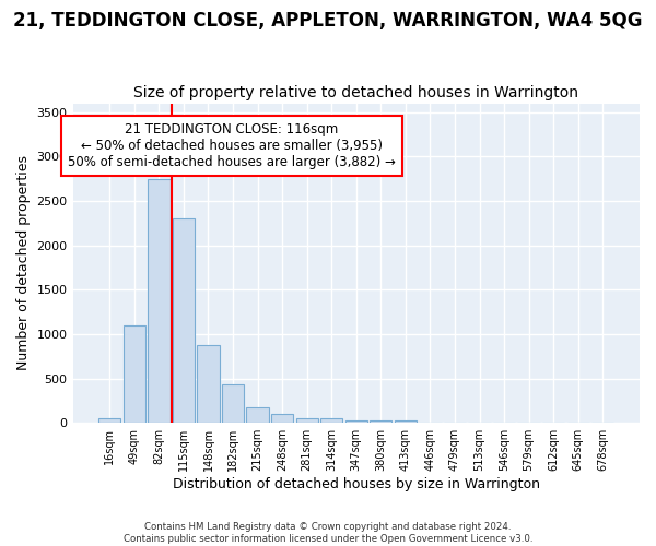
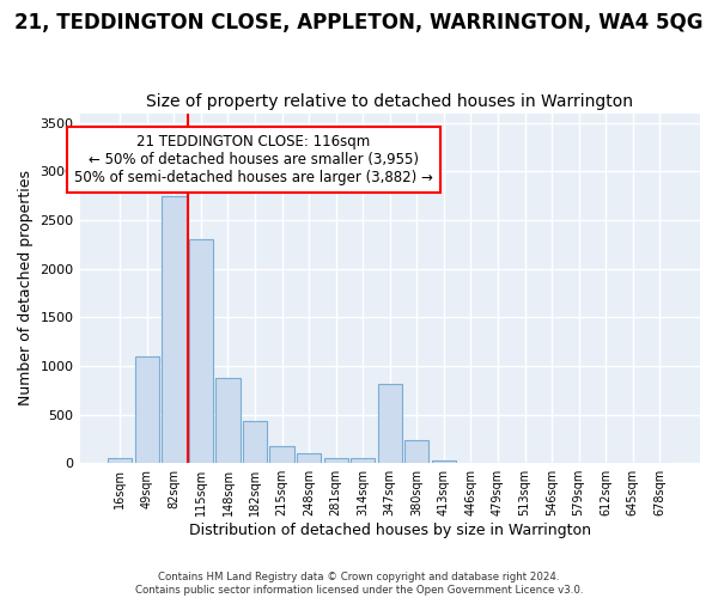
347sqm: 30 -> 820
380sqm: 20 -> 240
